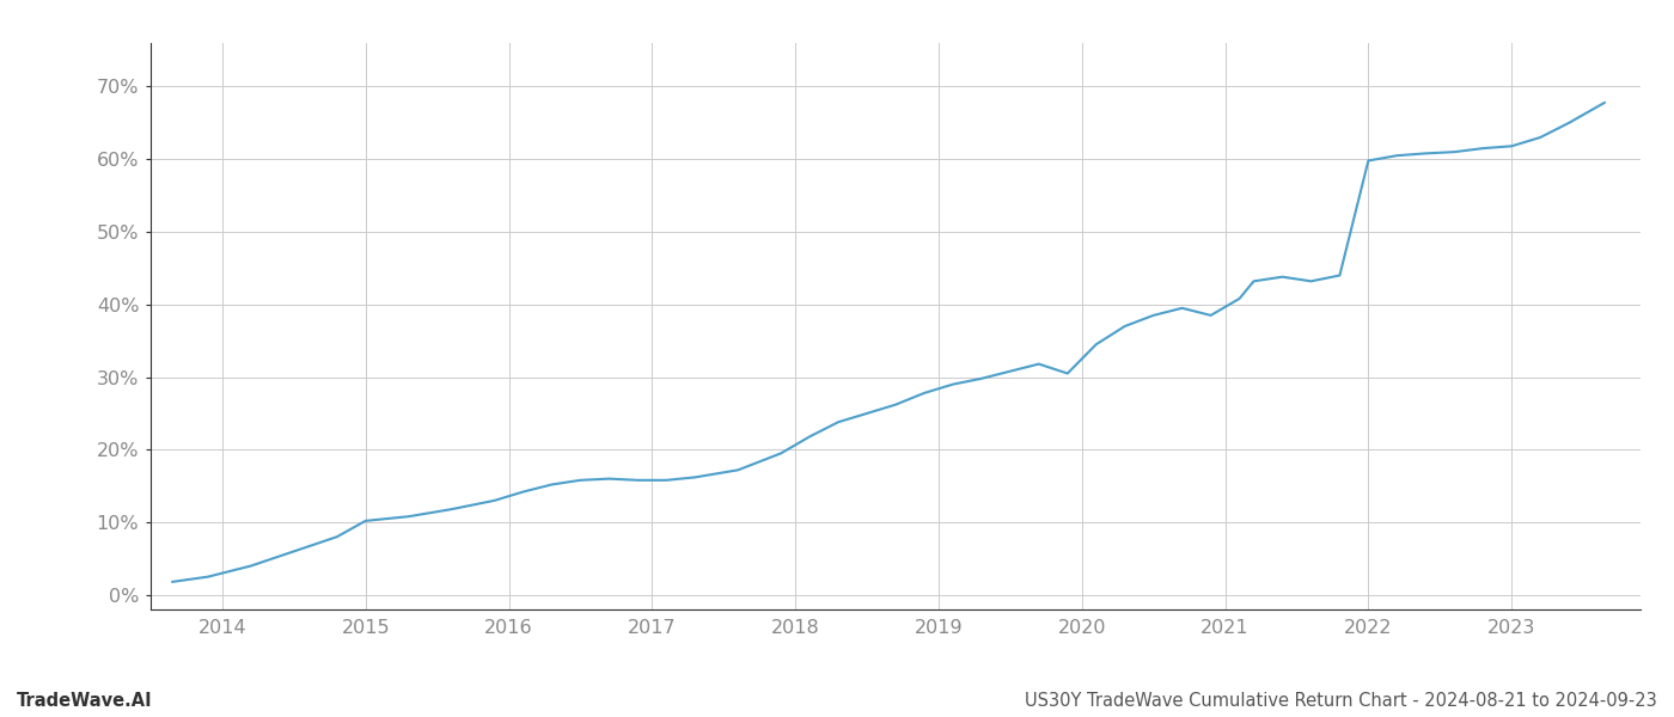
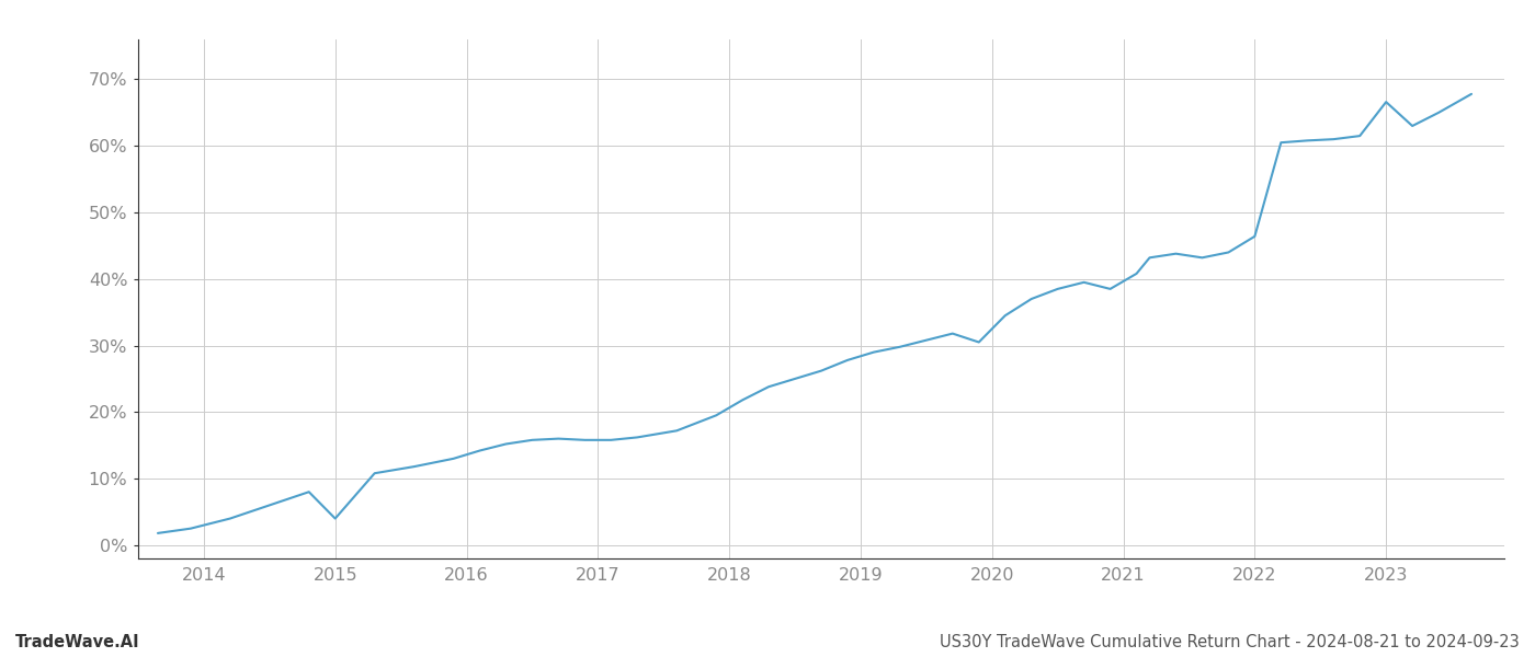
2015: 10.2% -> 4.0%
2022: 59.8% -> 46.4%
2023: 61.8% -> 66.6%
